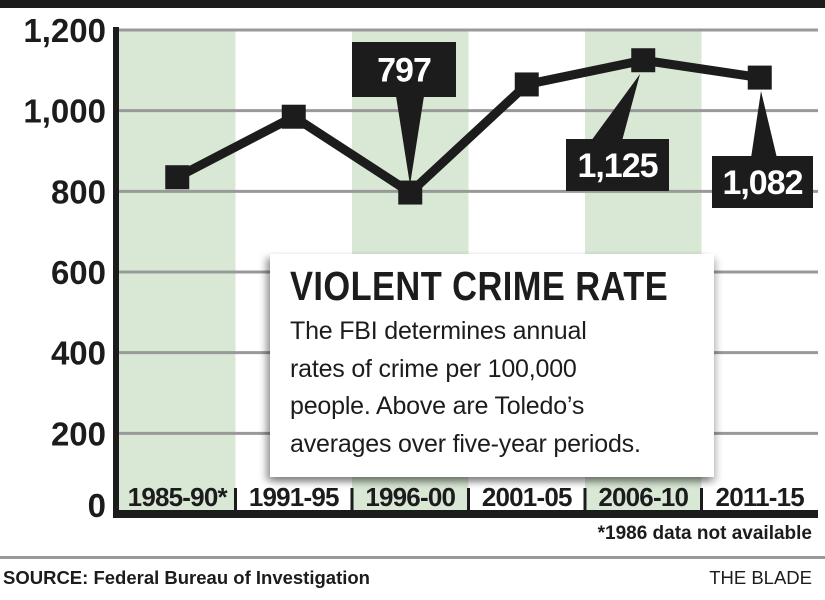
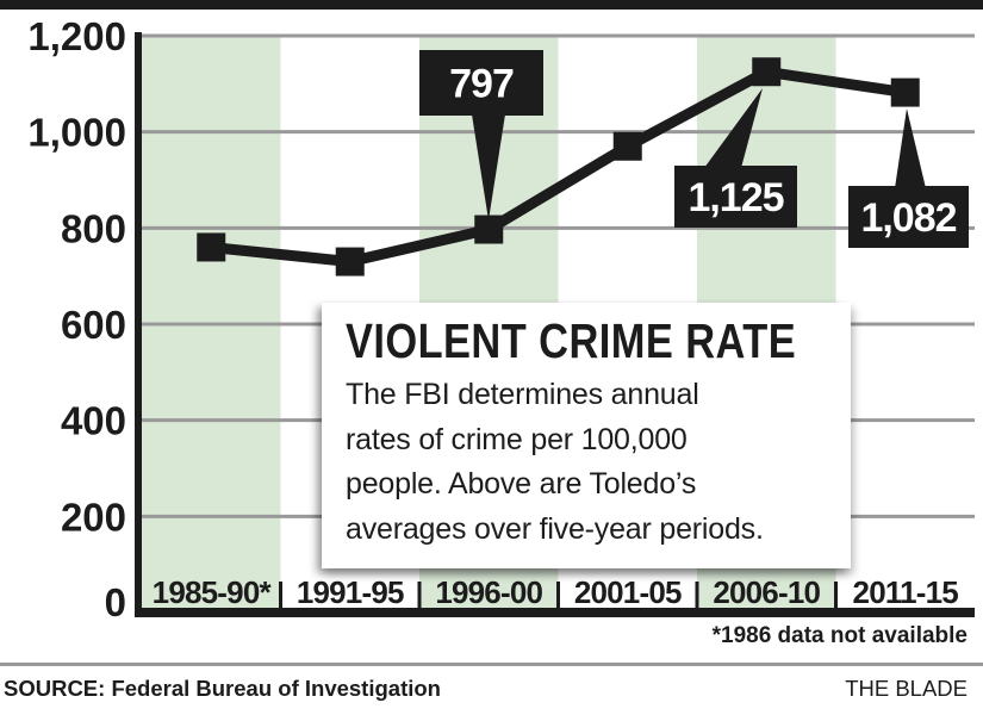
1985-90*: 840 -> 760
1991-95: 980 -> 730
2001-05: 1060 -> 970
